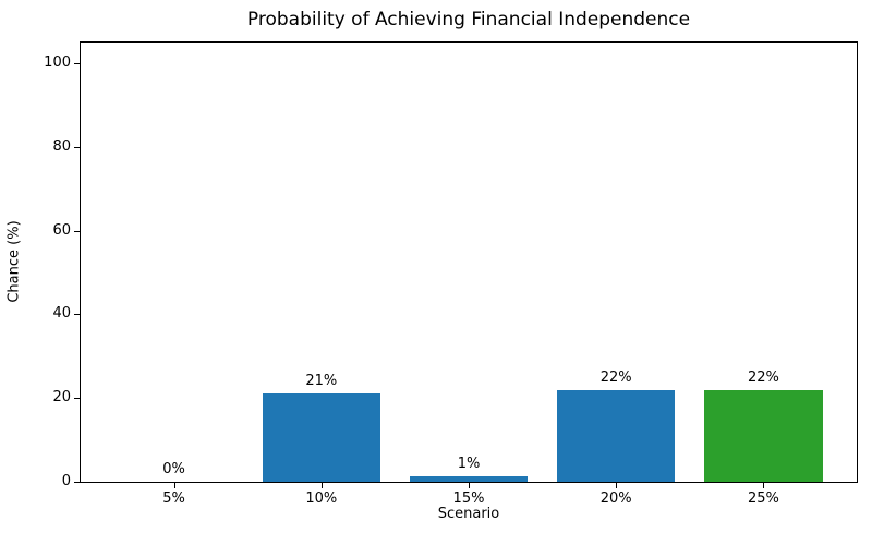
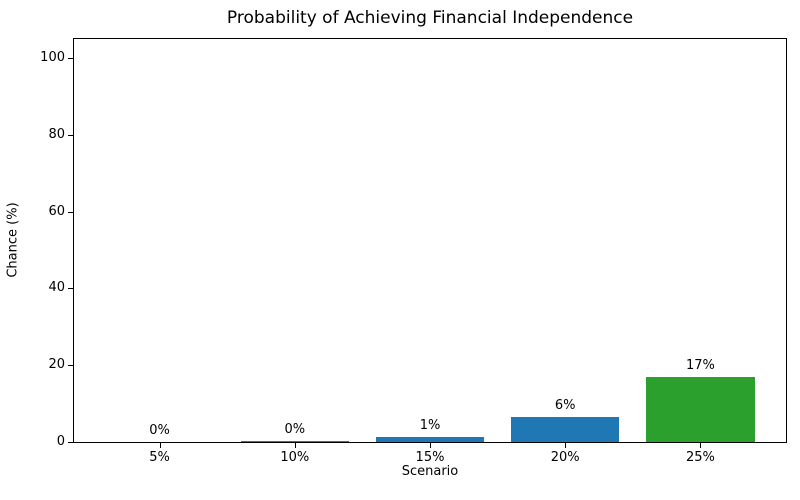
10%: 21% -> 0%
20%: 22% -> 6%
25%: 22% -> 17%
